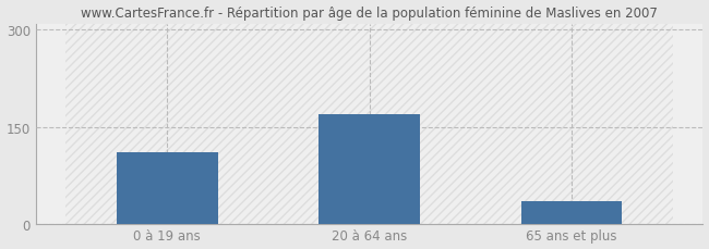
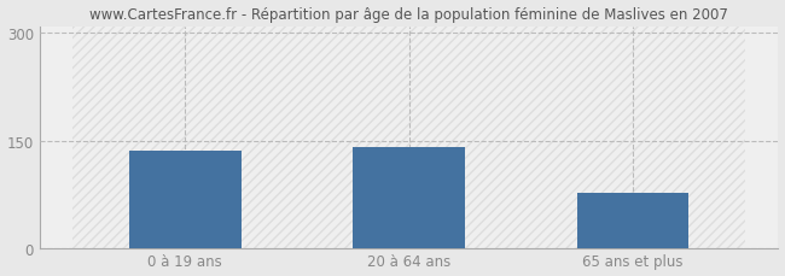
0 à 19 ans: 110 -> 136
20 à 64 ans: 170 -> 140
65 ans et plus: 35 -> 76
